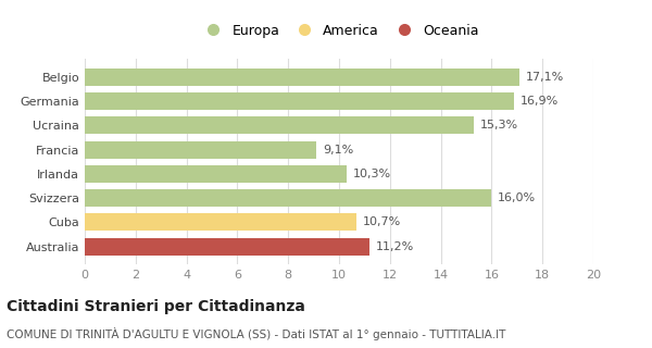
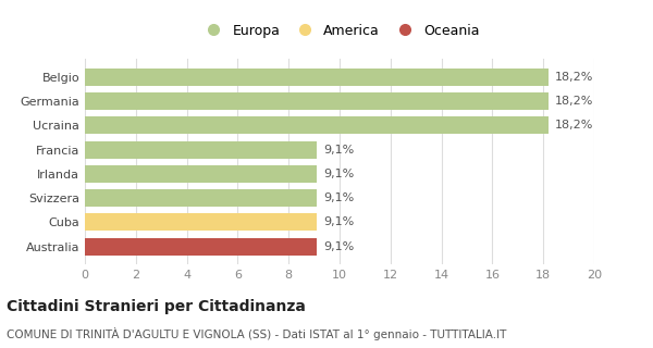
Belgio: 17,1% -> 18,2%
Germania: 16,9% -> 18,2%
Ucraina: 15,3% -> 18,2%
Irlanda: 10,3% -> 9,1%
Svizzera: 16,0% -> 9,1%
Cuba: 10,7% -> 9,1%
Australia: 11,2% -> 9,1%
